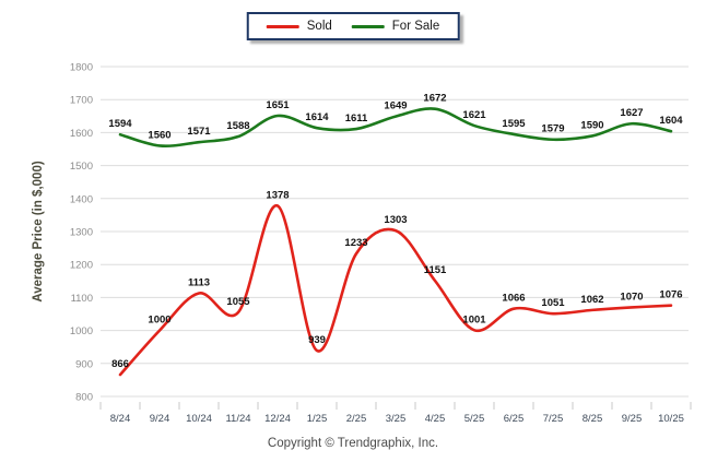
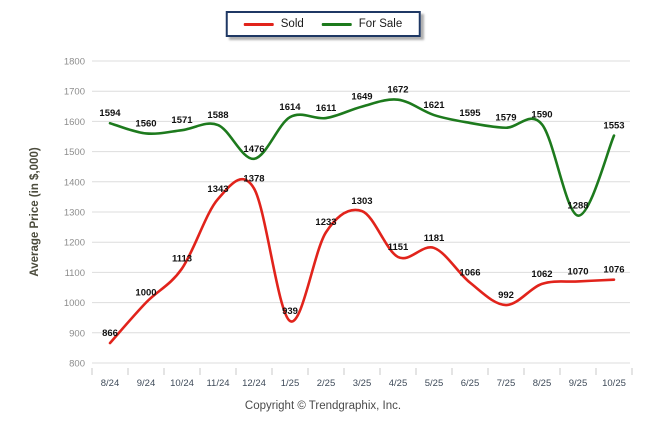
Sold/11/24: 1055 -> 1343
For Sale/12/24: 1651 -> 1476
Sold/5/25: 1001 -> 1181
Sold/7/25: 1051 -> 992
For Sale/9/25: 1627 -> 1288
For Sale/10/25: 1604 -> 1553
